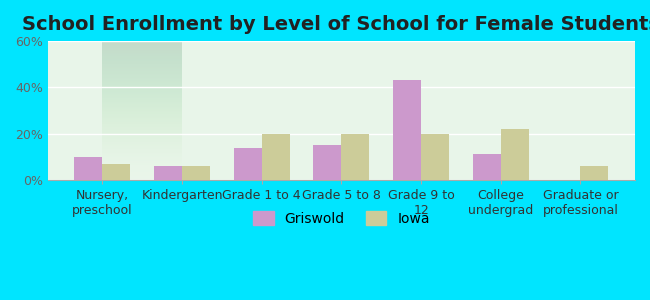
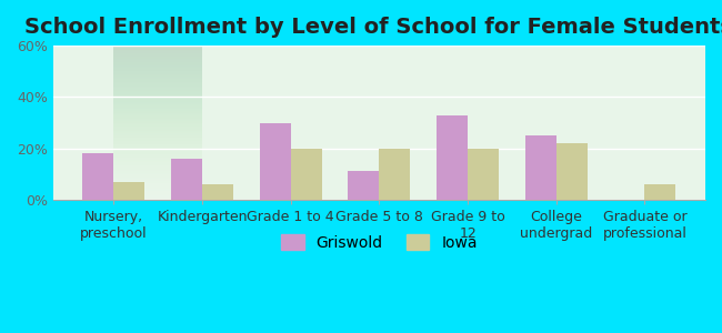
Griswold/Nursery, preschool: 10% -> 18%
Griswold/Kindergarten: 6% -> 16%
Griswold/Grade 1 to 4: 14% -> 30%
Griswold/Grade 5 to 8: 15% -> 11%
Griswold/Grade 9 to 12: 43% -> 33%
Griswold/College undergrad: 11% -> 25%
